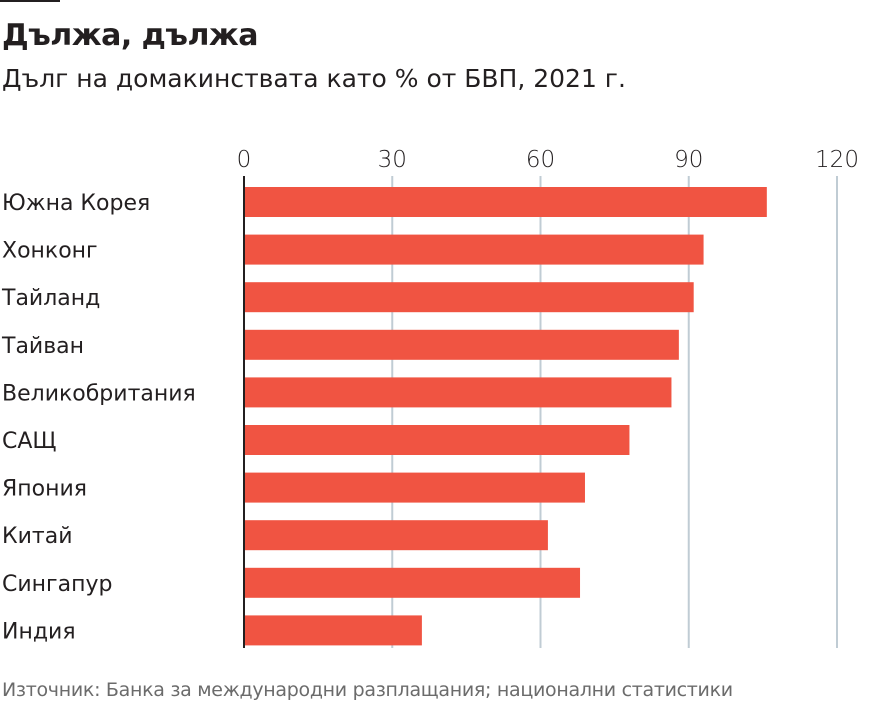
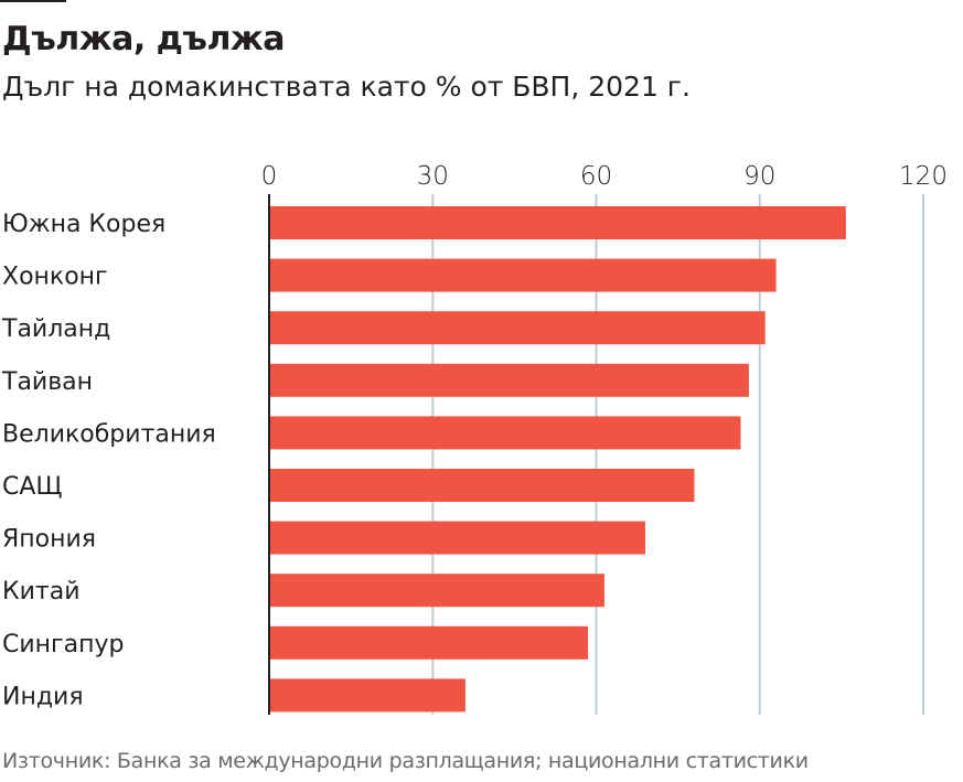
Сингапур: 68 -> 58
